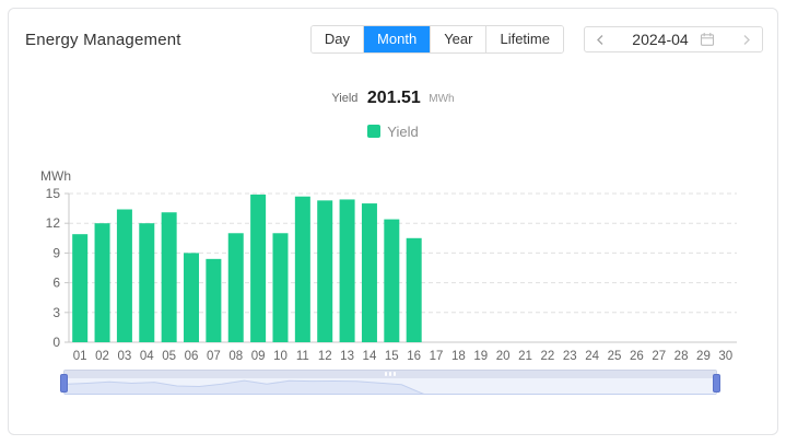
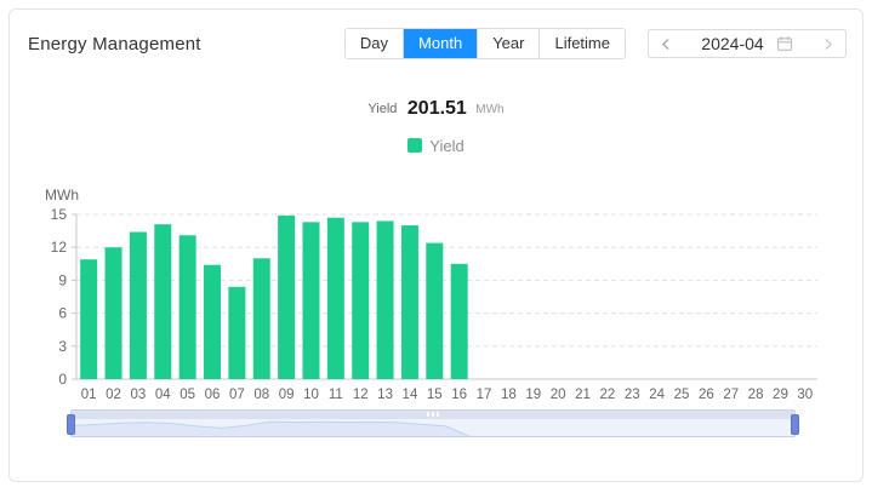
04: 12 -> 14
06: 9 -> 10
10: 11 -> 14
